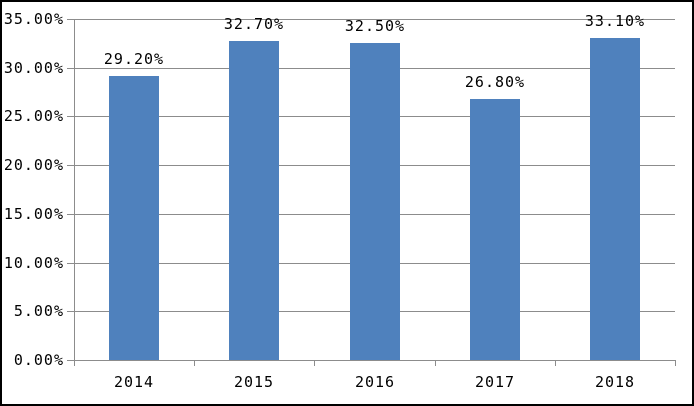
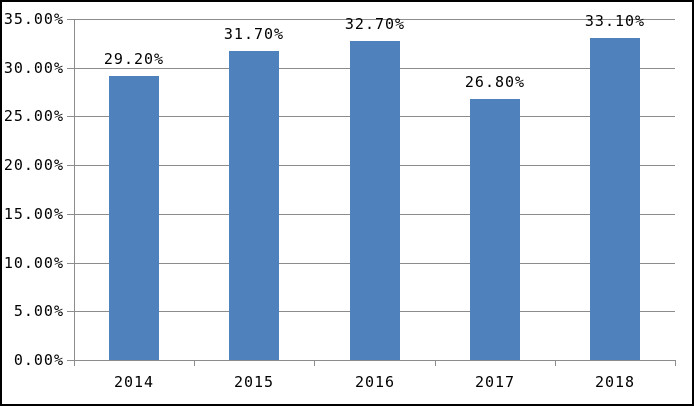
2015: 32.70% -> 31.70%
2016: 32.50% -> 32.70%
